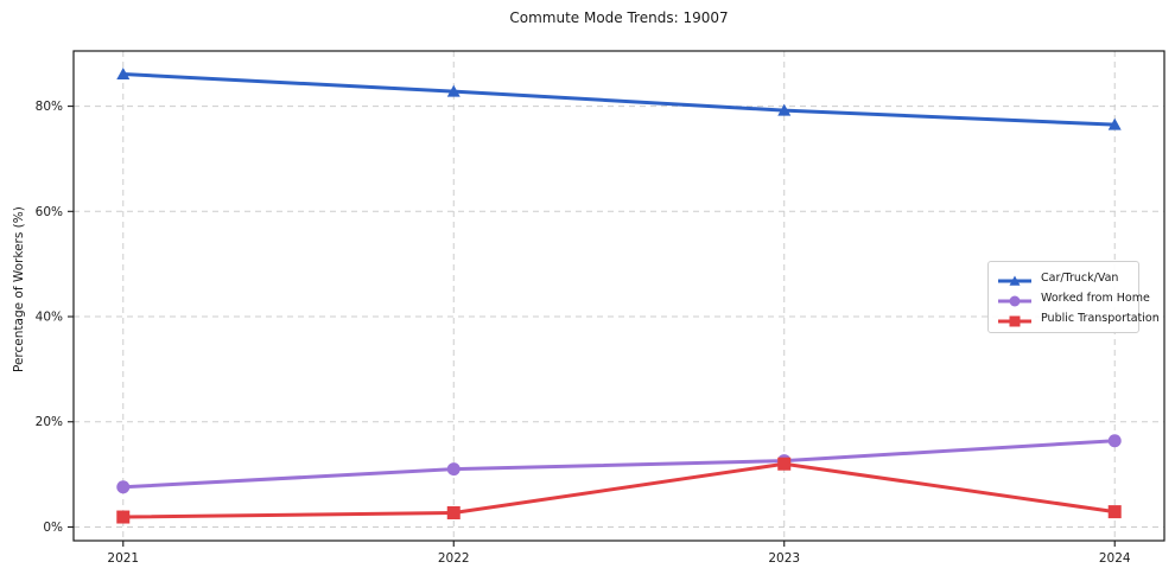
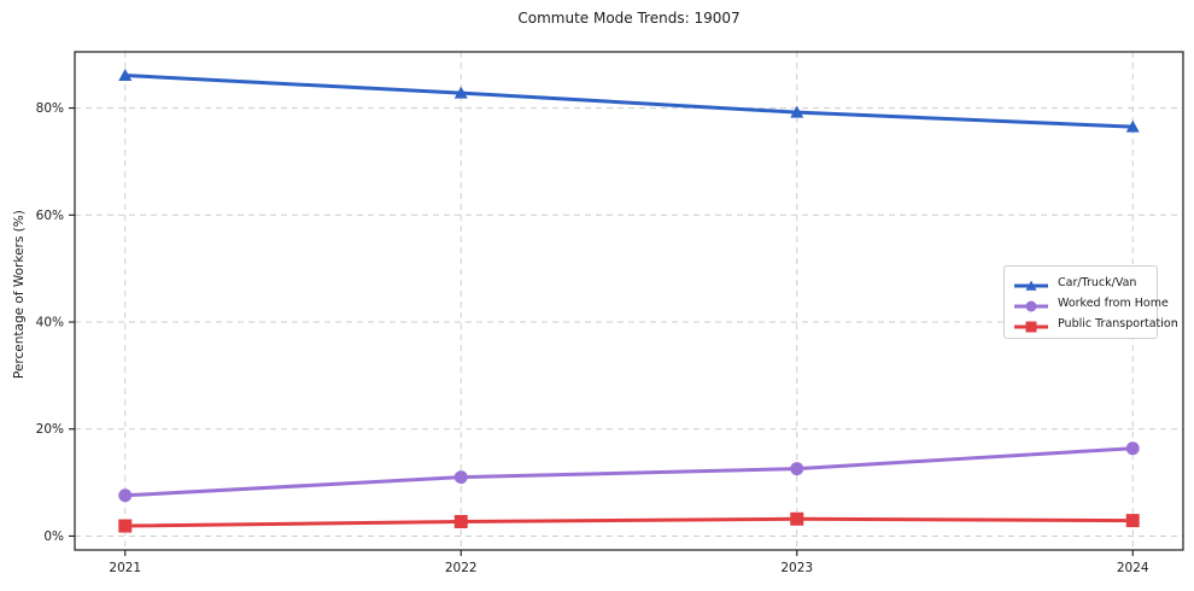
Public Transportation/2023: 12% -> 3%
